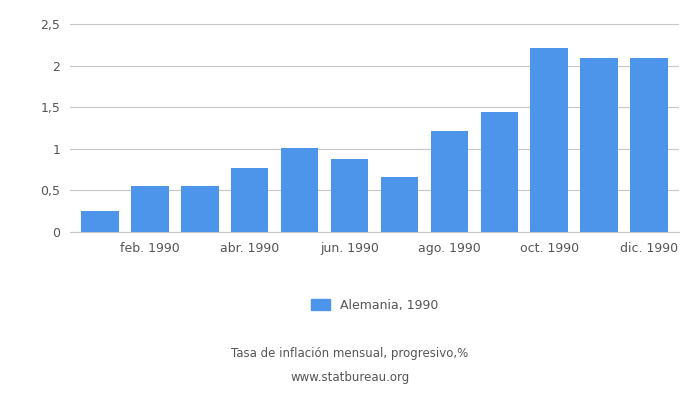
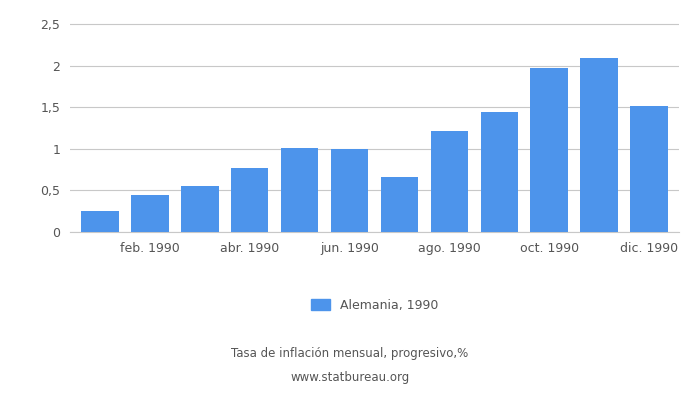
feb. 1990: 0,55 -> 0,44
jun. 1990: 0,88 -> 1,00
oct. 1990: 2,22 -> 1,98
dic. 1990: 2,10 -> 1,52
